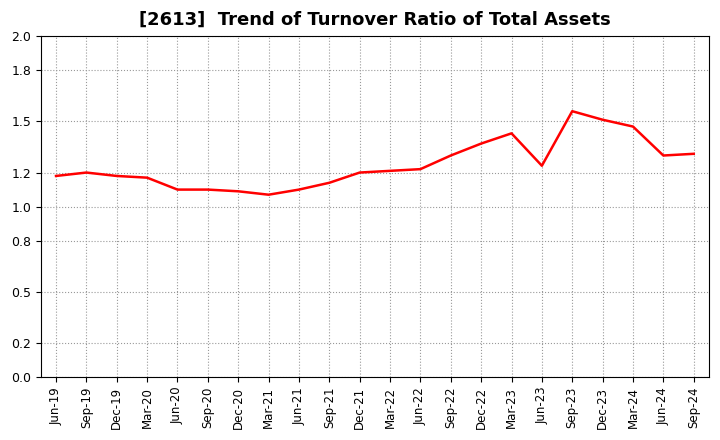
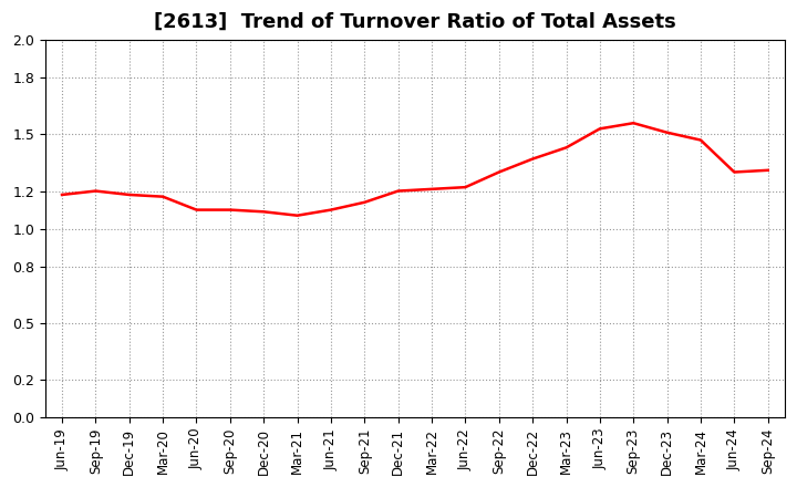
Jun-23: 1.24 -> 1.53
